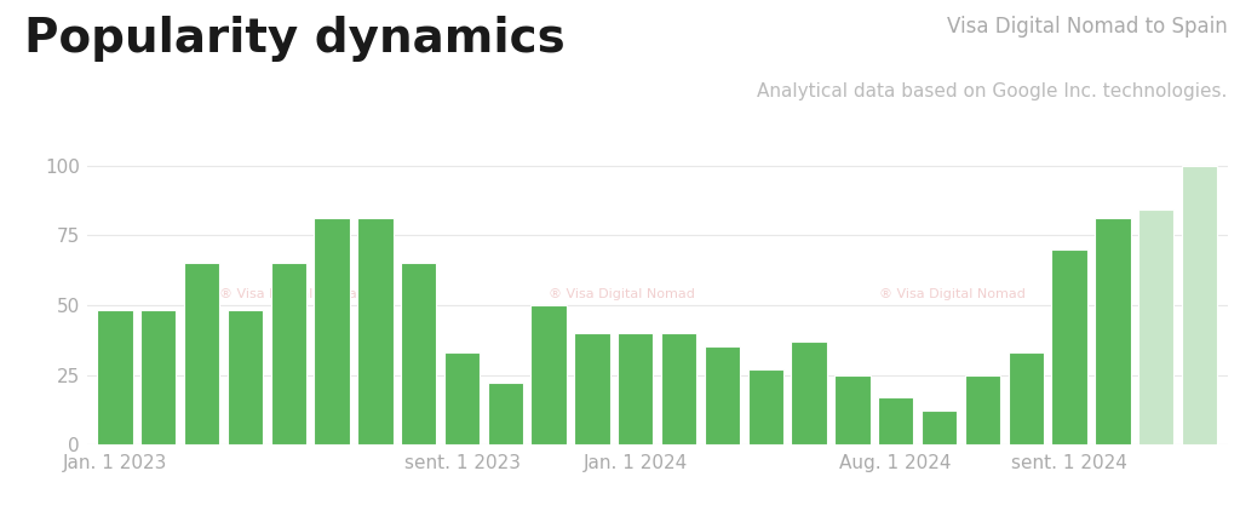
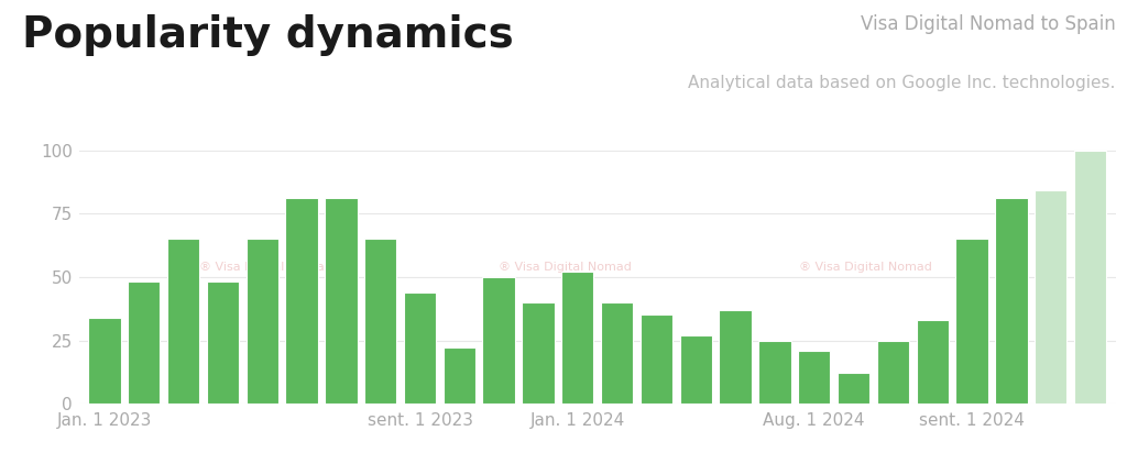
Jan. 1 2023: 48 -> 34
sent. 1 2023: 33 -> 44
Jan. 1 2024: 40 -> 52
Aug. 1 2024: 17 -> 21
sent. 1 2024: 70 -> 65
